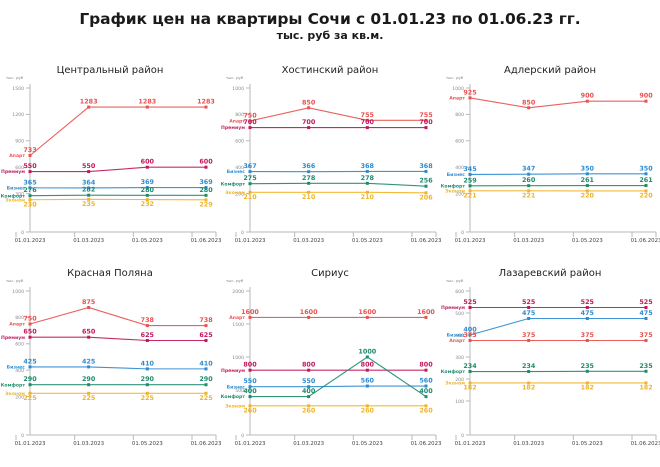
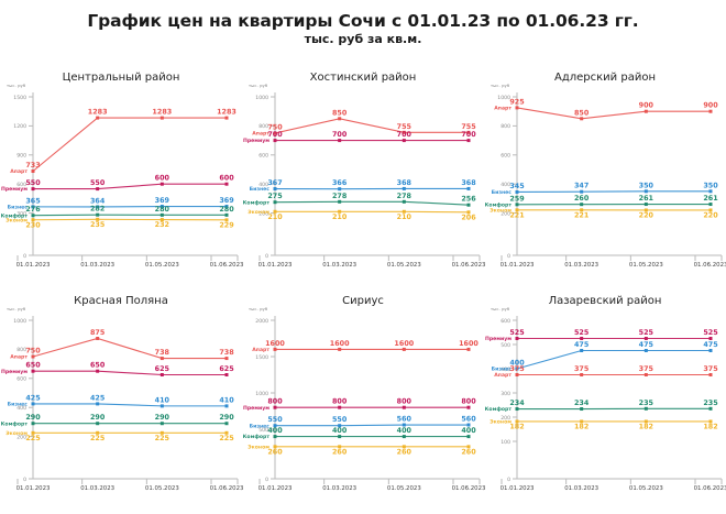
Сириус/Комфорт/01.05.2023: 1000 -> 400
